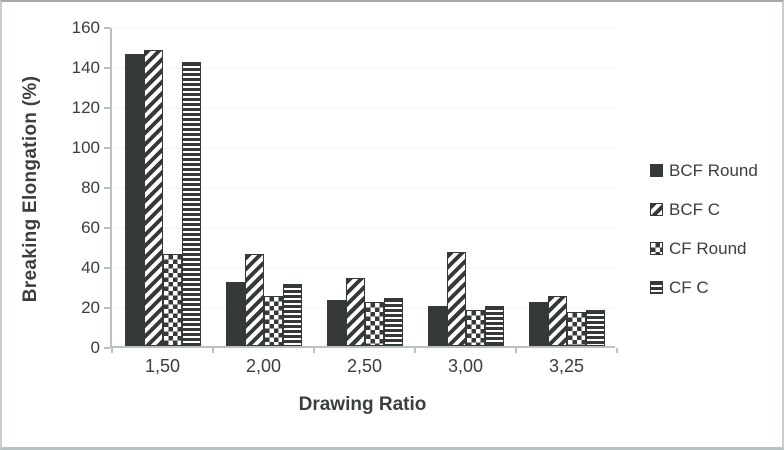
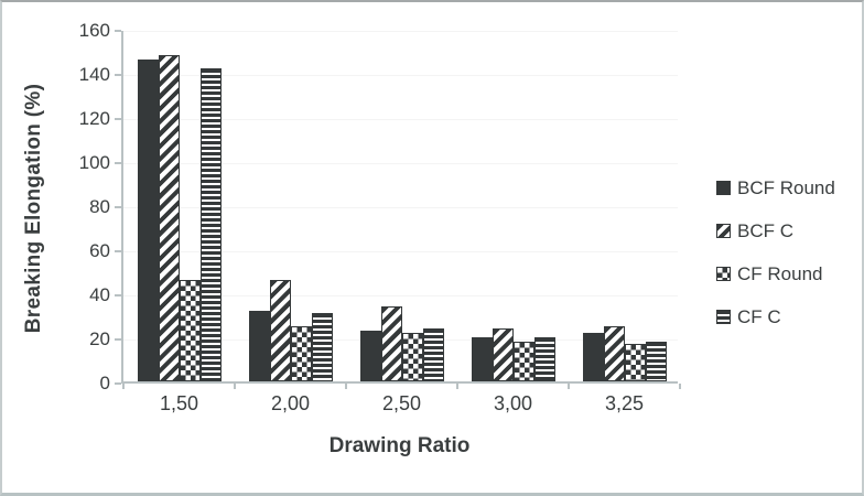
BCF C/3,00: 47 -> 24
